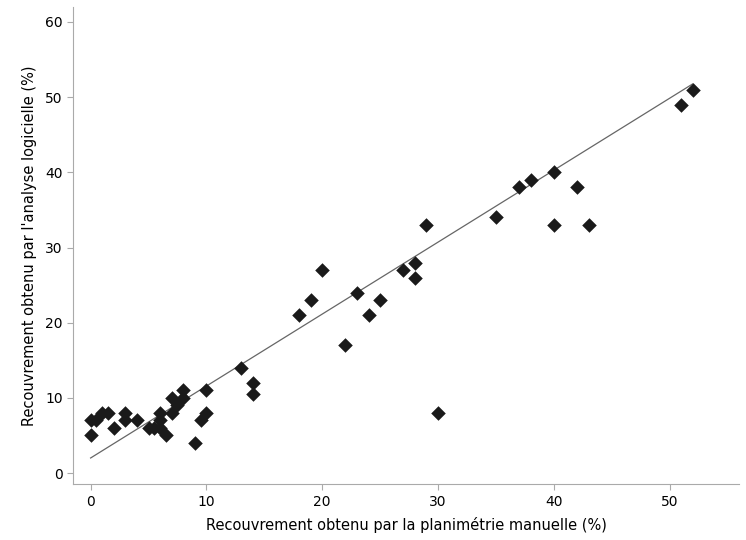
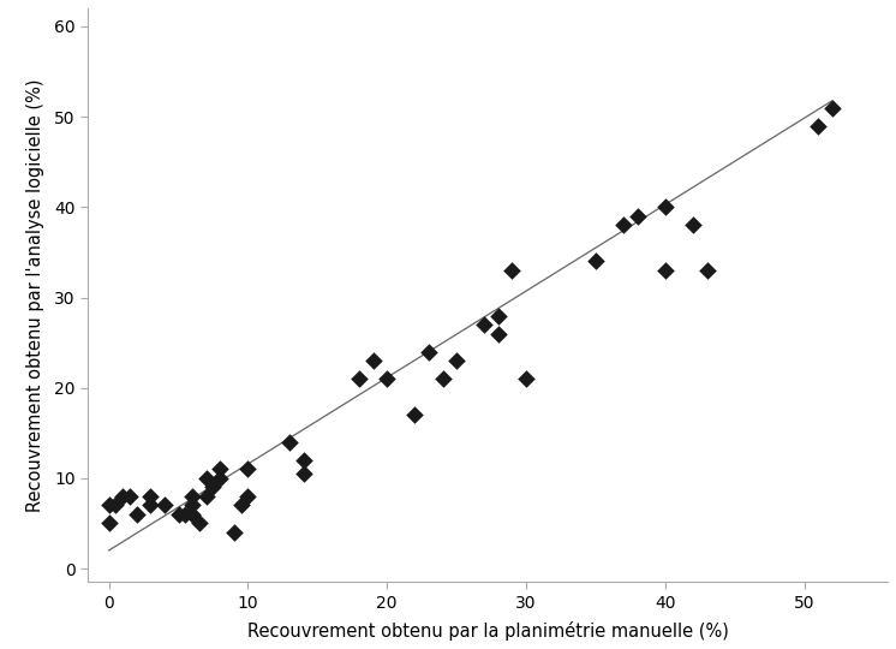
20: 27.0 -> 21.0
30: 8.0 -> 21.0
